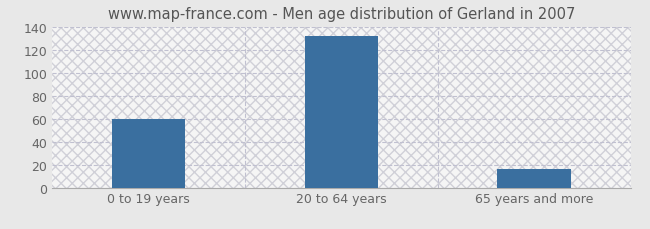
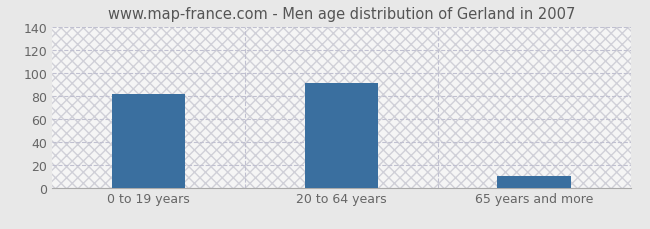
0 to 19 years: 60 -> 81
20 to 64 years: 132 -> 91
65 years and more: 16 -> 10
